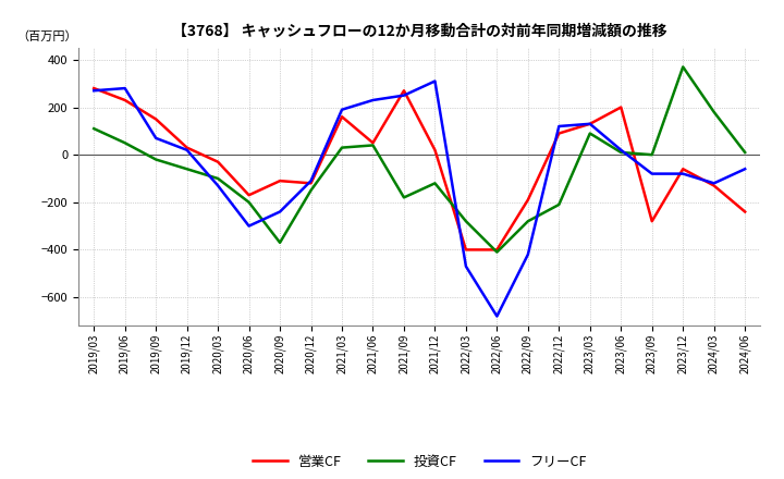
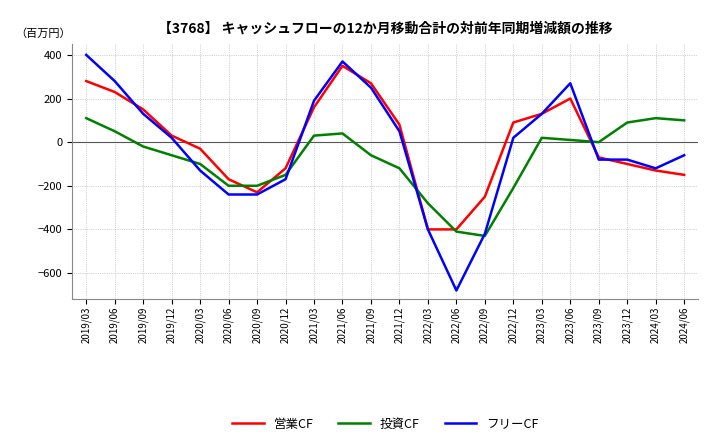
フリーCF/2019/03: 270 -> 400
フリーCF/2019/09: 70 -> 130
フリーCF/2020/06: -300 -> -240
営業CF/2020/09: -110 -> -230
投資CF/2020/09: -370 -> -200
フリーCF/2020/12: -110 -> -170
営業CF/2021/06: 50 -> 350
フリーCF/2021/06: 230 -> 370
投資CF/2021/09: -180 -> -60
営業CF/2021/12: 20 -> 80
フリーCF/2021/12: 310 -> 50
フリーCF/2022/03: -470 -> -400
営業CF/2022/09: -190 -> -250
投資CF/2022/09: -280 -> -430
フリーCF/2022/12: 120 -> 20
投資CF/2023/03: 90 -> 20
フリーCF/2023/06: 20 -> 270
営業CF/2023/09: -280 -> -70
営業CF/2023/12: -60 -> -100
投資CF/2023/12: 370 -> 90
投資CF/2024/03: 180 -> 110
営業CF/2024/06: -240 -> -150
投資CF/2024/06: 10 -> 100
